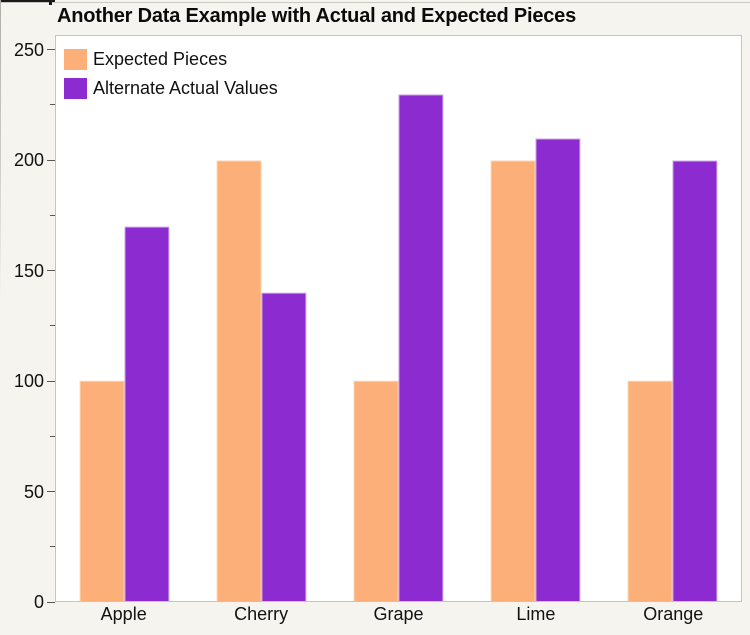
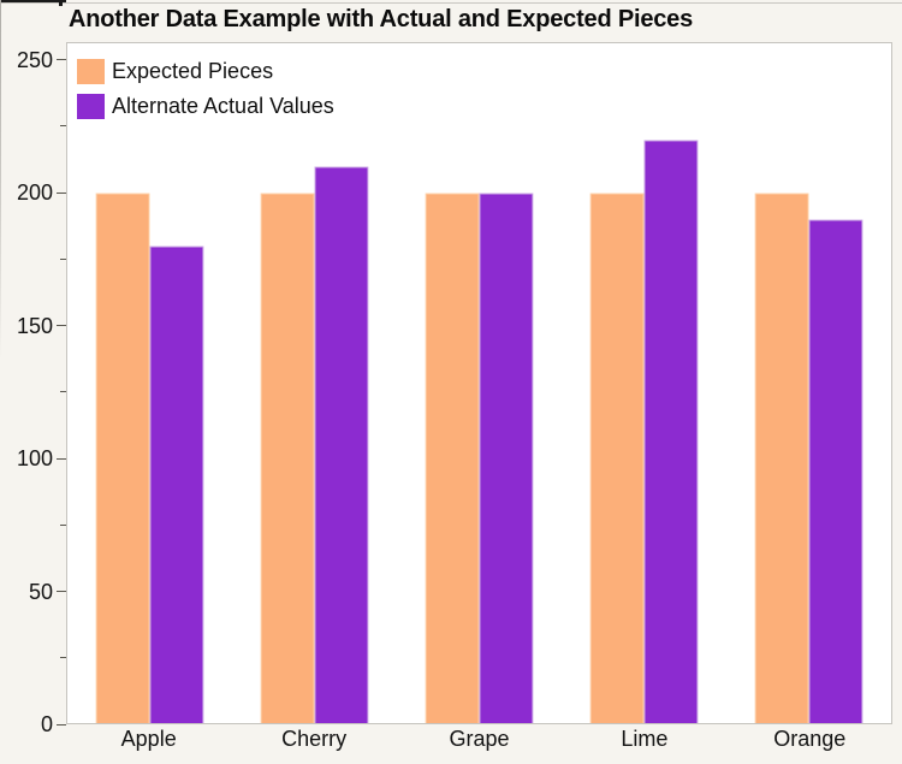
Expected Pieces/Apple: 100 -> 200
Alternate Actual Values/Apple: 170 -> 180
Alternate Actual Values/Cherry: 140 -> 210
Expected Pieces/Grape: 100 -> 200
Alternate Actual Values/Grape: 230 -> 200
Alternate Actual Values/Lime: 210 -> 220
Expected Pieces/Orange: 100 -> 200
Alternate Actual Values/Orange: 200 -> 190
